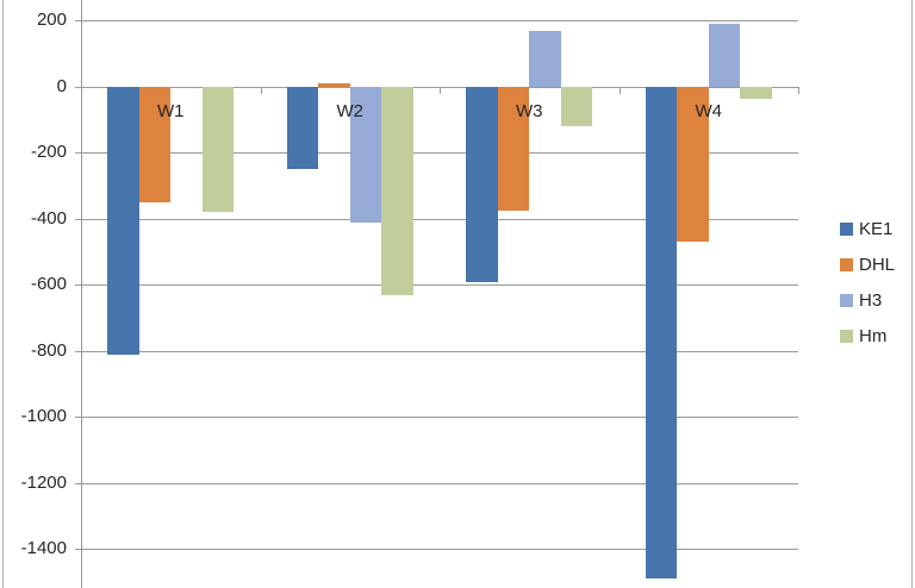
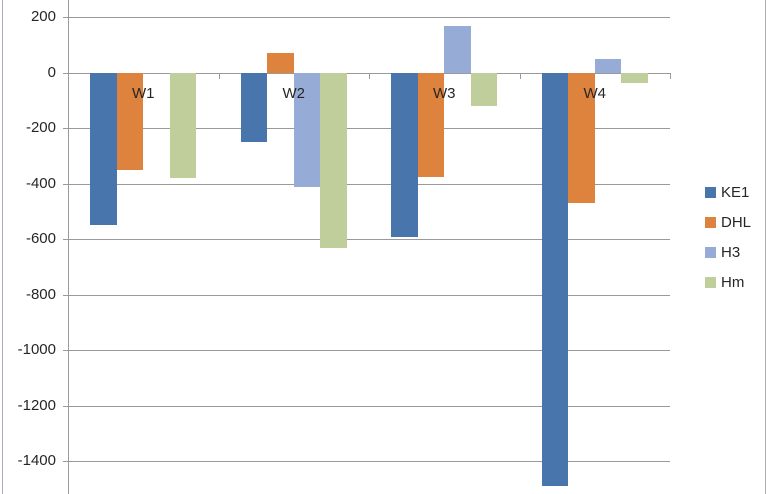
KE1/W1: -810 -> -550
DHL/W2: 10 -> 70
H3/W4: 190 -> 50
